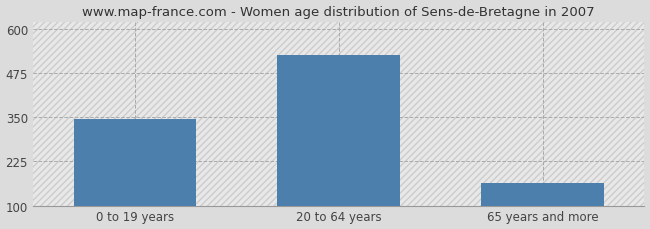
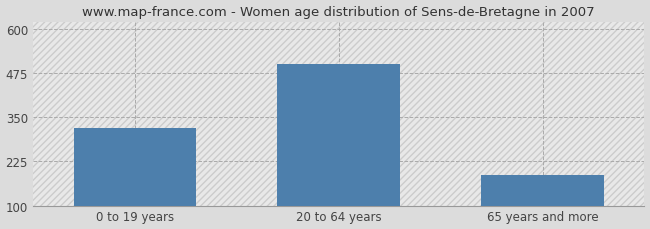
0 to 19 years: 344 -> 320
20 to 64 years: 525 -> 500
65 years and more: 163 -> 185
